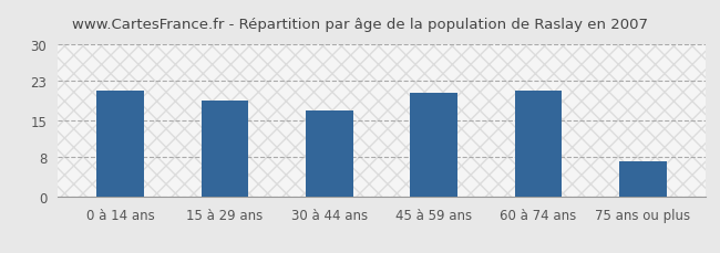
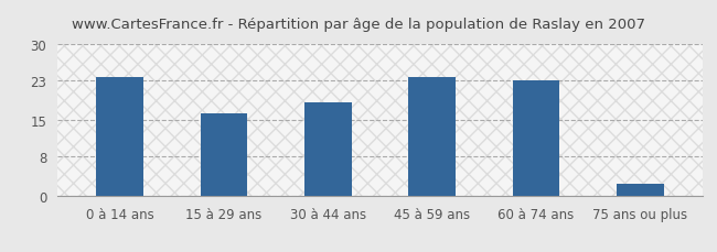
0 à 14 ans: 21.0 -> 23.5
15 à 29 ans: 19.0 -> 16.5
30 à 44 ans: 17.0 -> 18.5
45 à 59 ans: 20.5 -> 23.5
60 à 74 ans: 21.0 -> 23.0
75 ans ou plus: 7.0 -> 2.5
